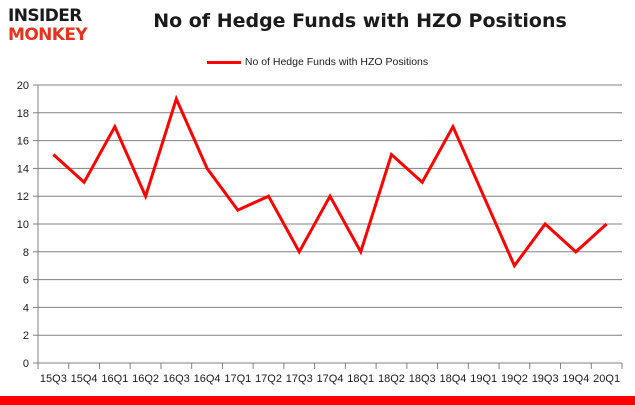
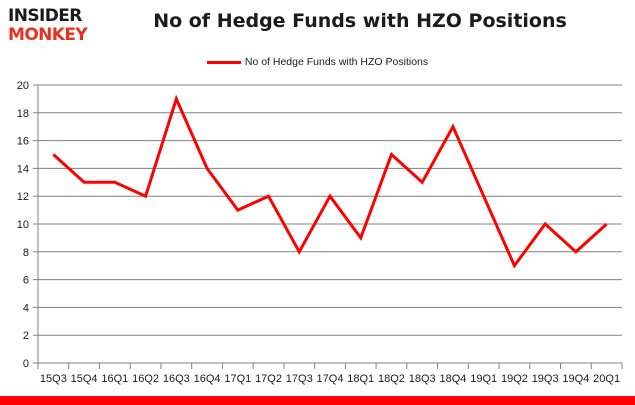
16Q1: 17 -> 13
18Q1: 8 -> 9
